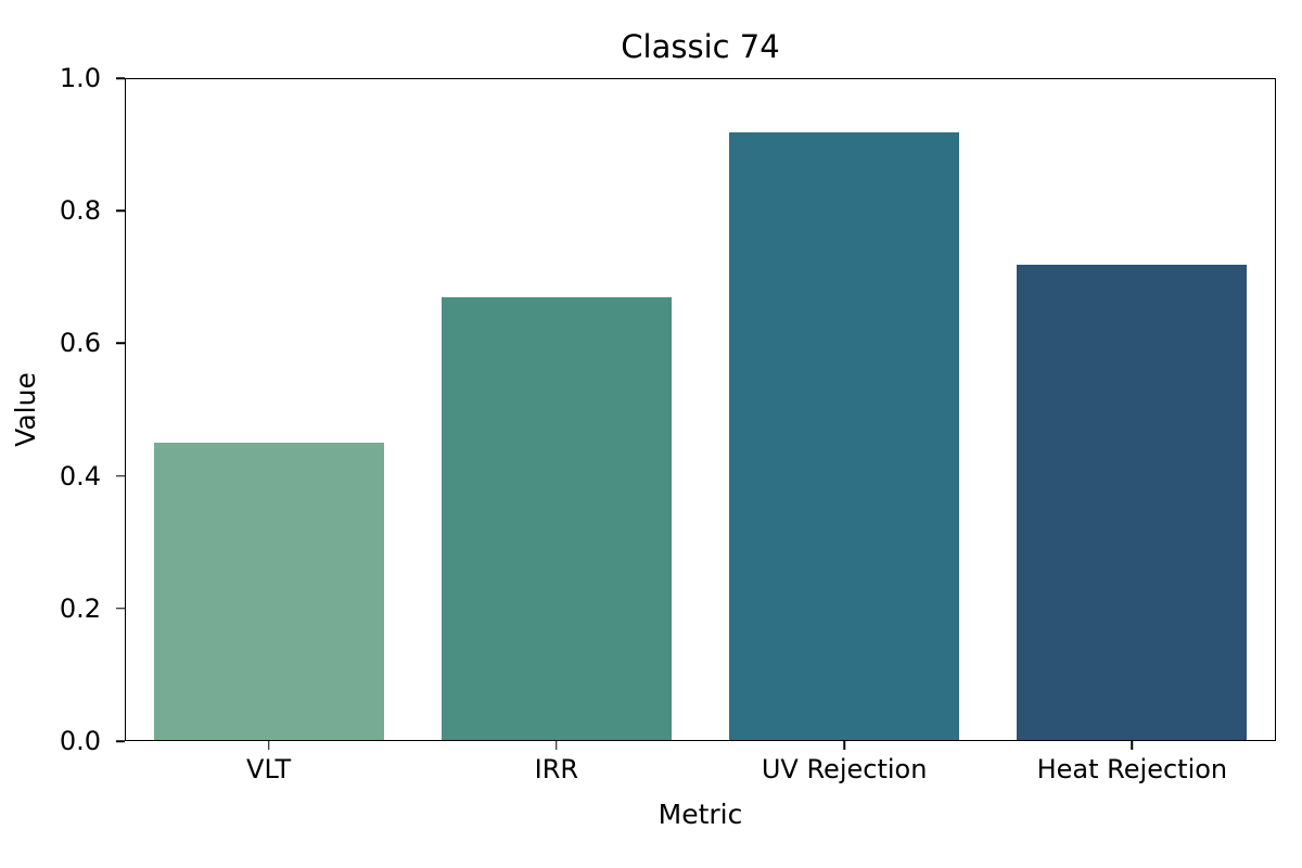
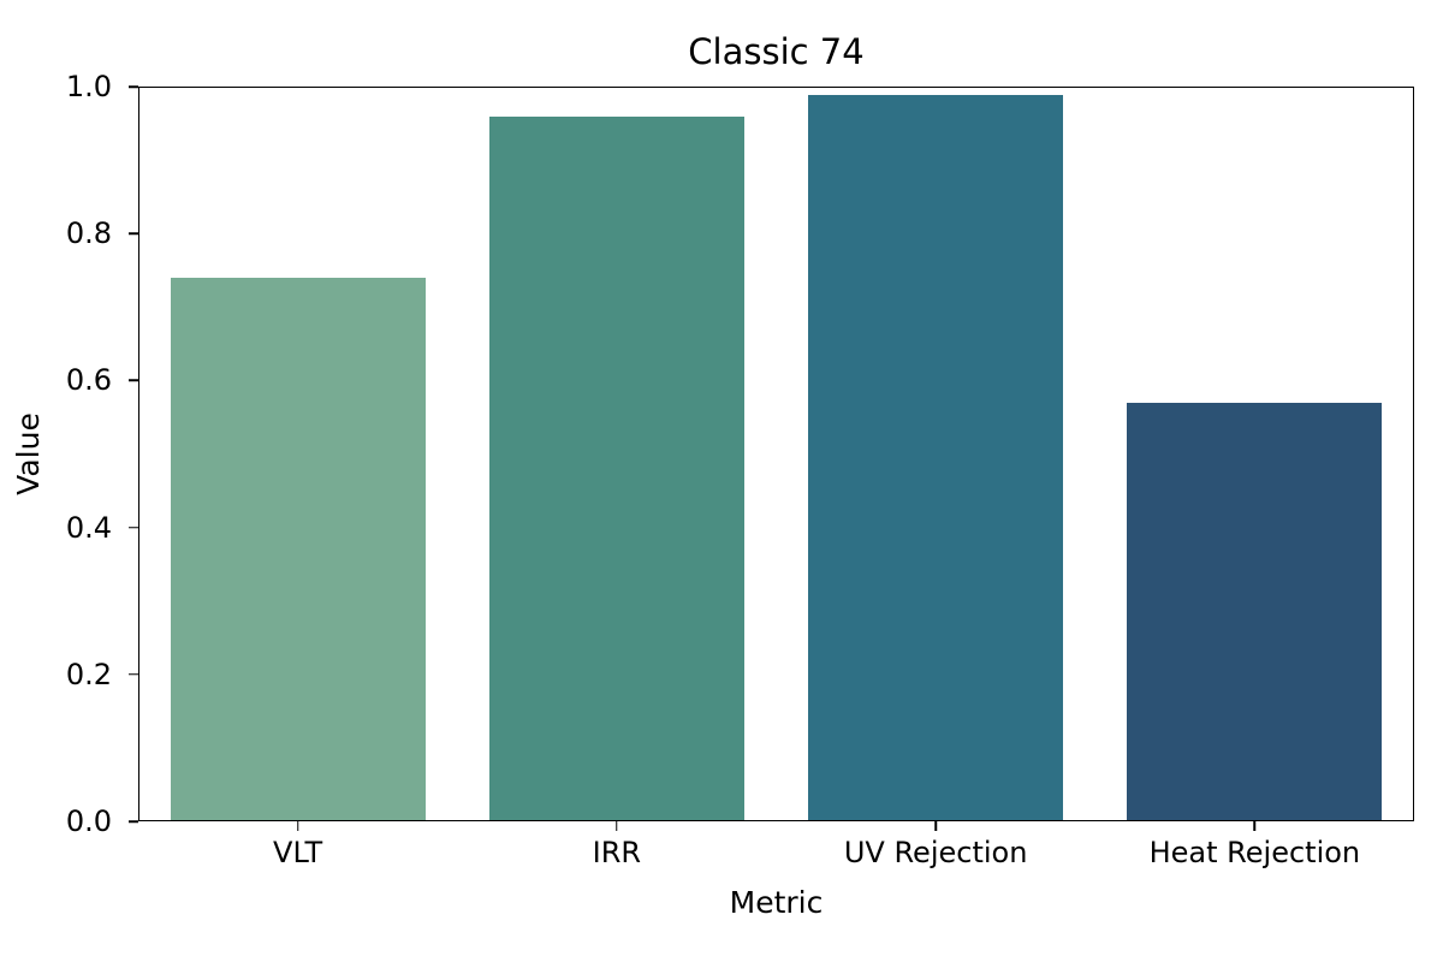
VLT: 0.45 -> 0.74
IRR: 0.67 -> 0.96
UV Rejection: 0.92 -> 0.99
Heat Rejection: 0.72 -> 0.57
